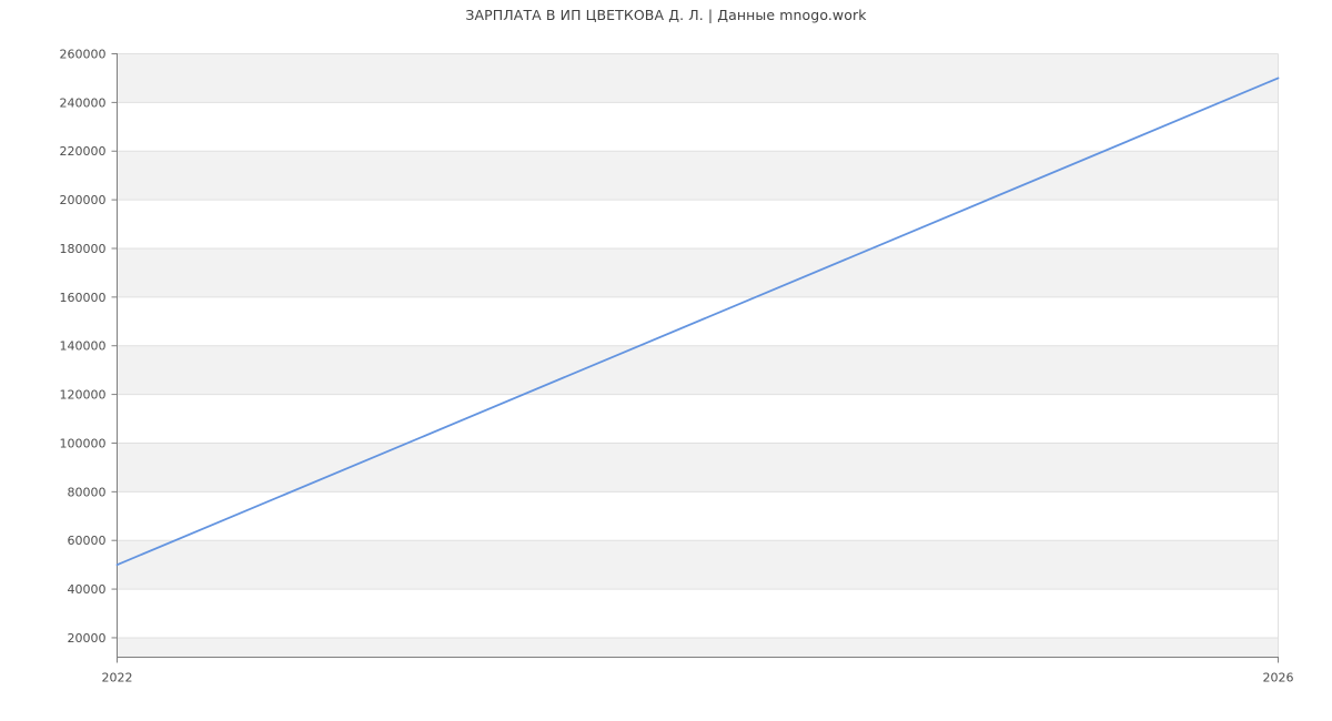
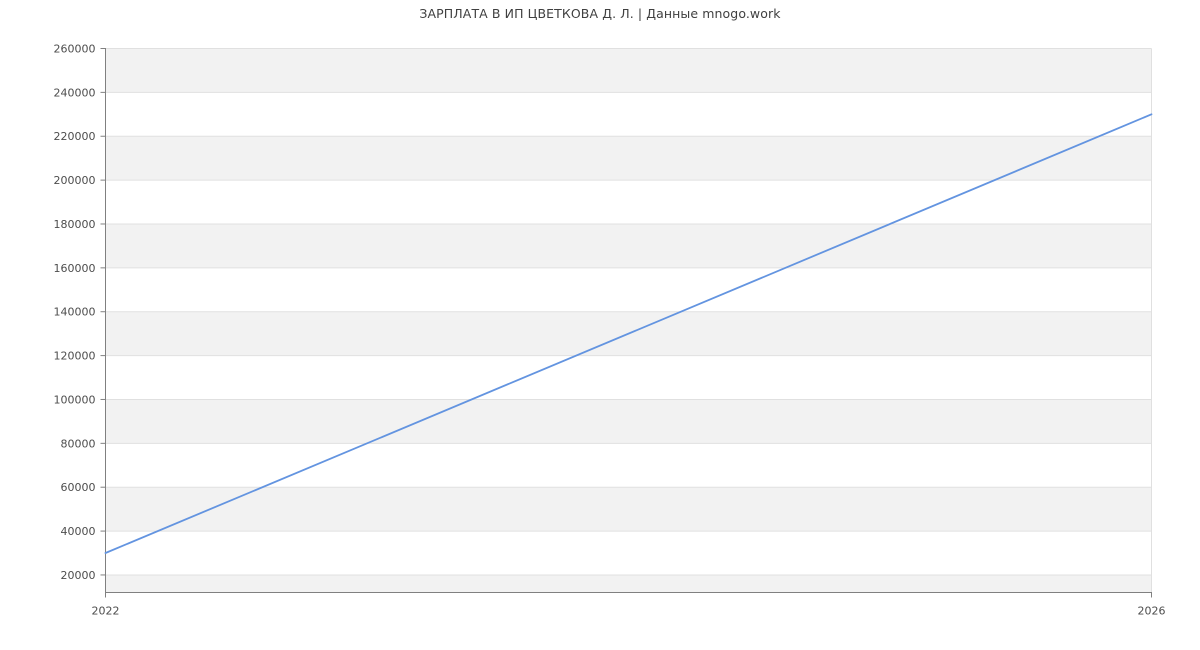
2022: 50000 -> 30000
2026: 250000 -> 230000
